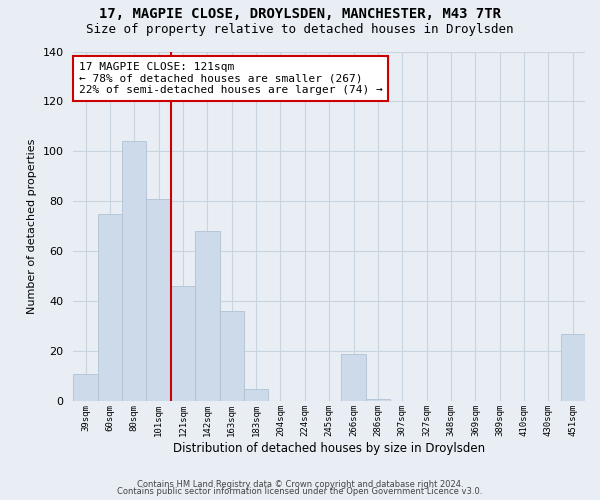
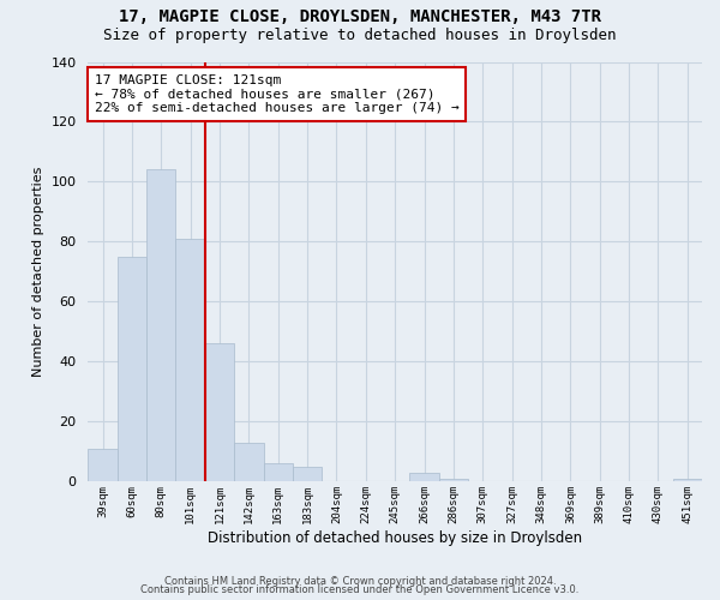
142sqm: 68 -> 13
163sqm: 36 -> 6
266sqm: 19 -> 3
451sqm: 27 -> 1
